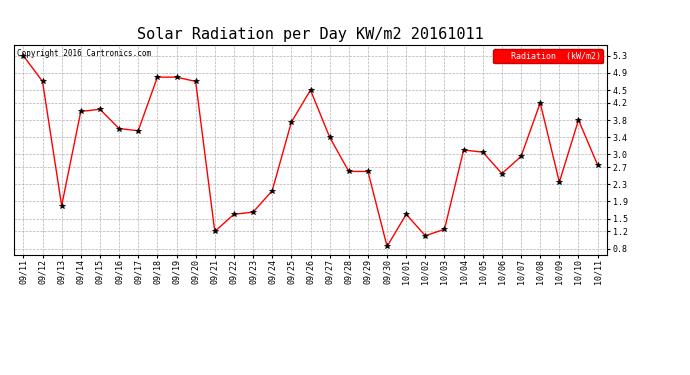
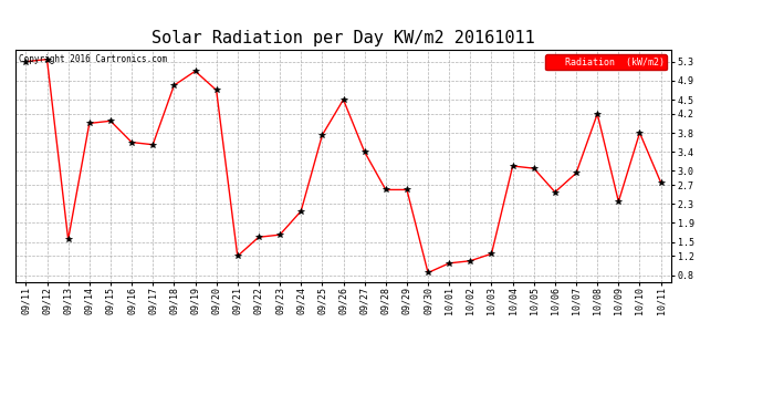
09/12: 4.70 -> 5.35
09/13: 1.80 -> 1.55
09/19: 4.80 -> 5.10
10/01: 1.60 -> 1.05
